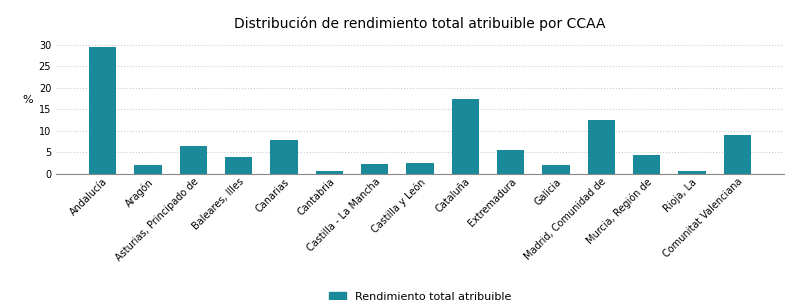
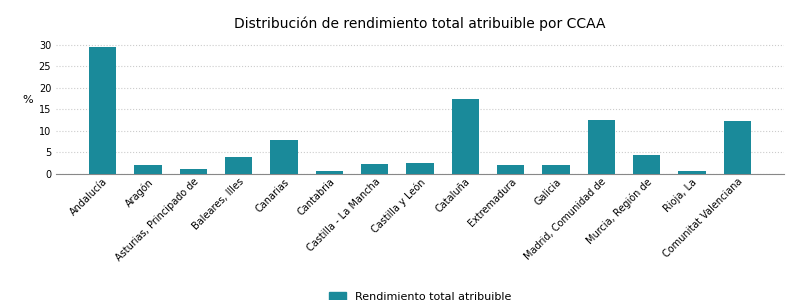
Asturias, Principado de: 6.5 -> 1.1
Extremadura: 5.5 -> 2.0
Comunitat Valenciana: 9.0 -> 12.2
